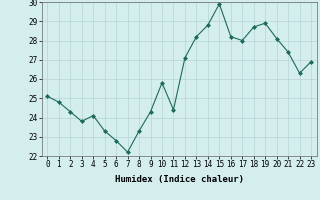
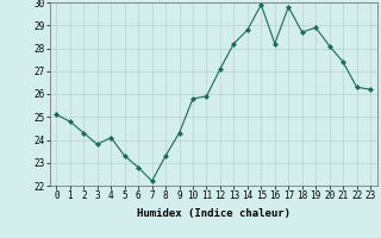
11: 24.4 -> 25.9
17: 28.0 -> 29.8
23: 26.9 -> 26.2
